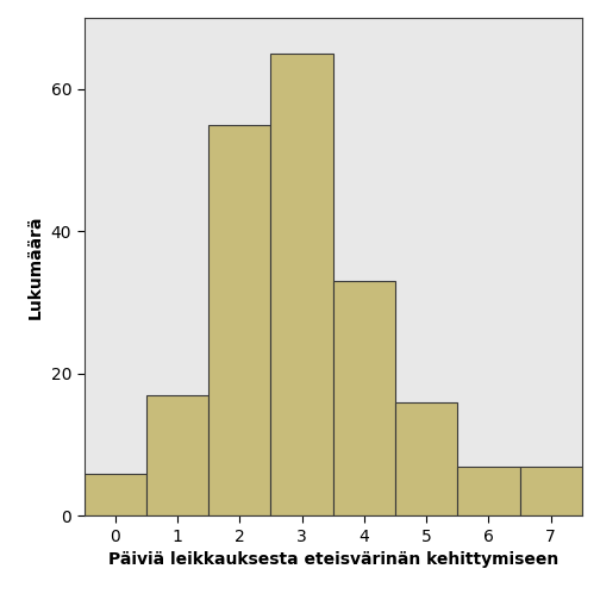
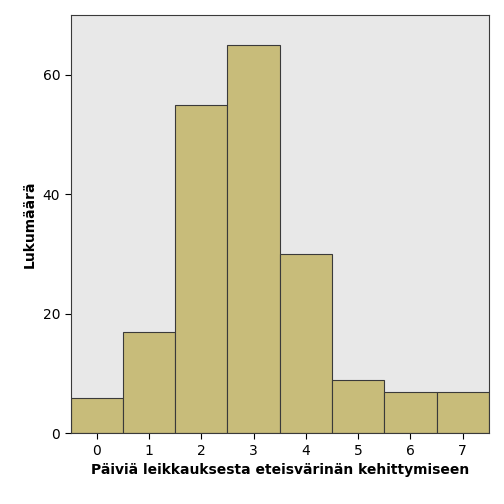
4: 33 -> 30
5: 16 -> 9
